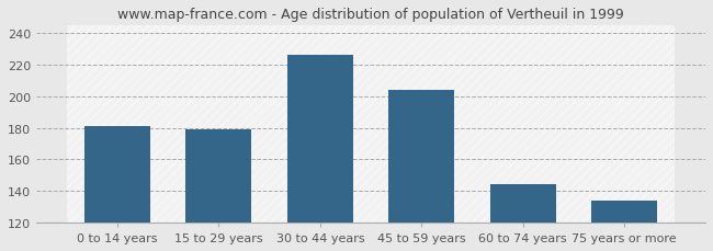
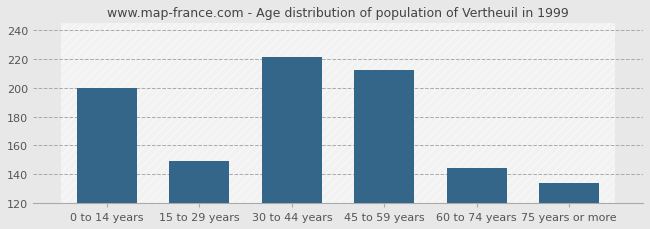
0 to 14 years: 181 -> 200
15 to 29 years: 179 -> 149
30 to 44 years: 226 -> 221
45 to 59 years: 204 -> 212
